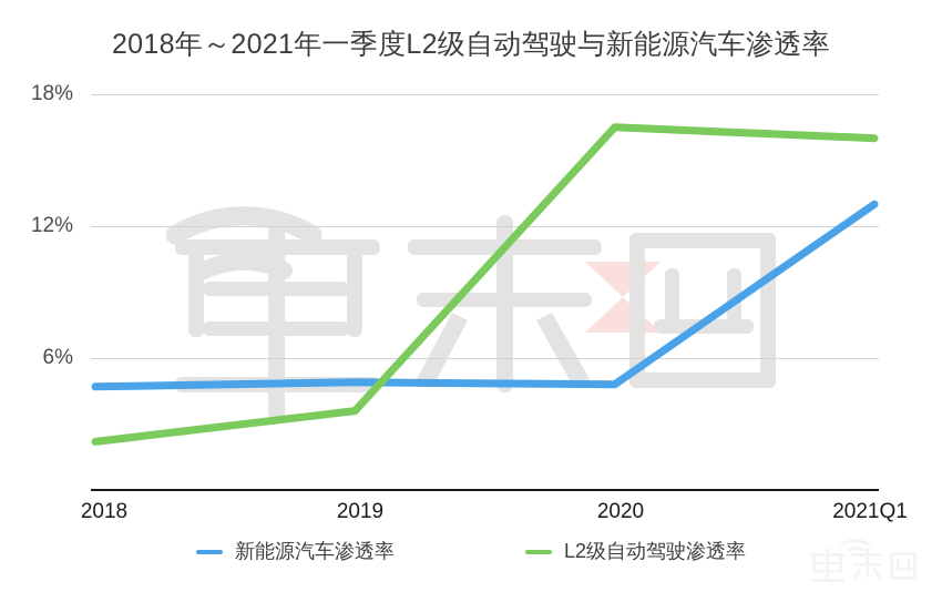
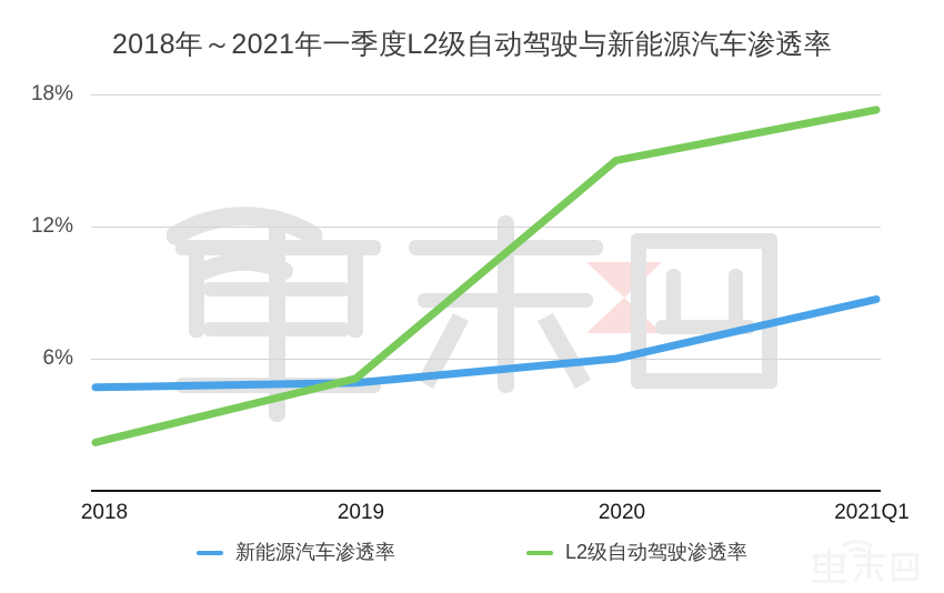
L2级自动驾驶渗透率/2019: 3.6% -> 5.1%
新能源汽车渗透率/2020: 4.8% -> 6.0%
L2级自动驾驶渗透率/2020: 16.5% -> 15.0%
新能源汽车渗透率/2021Q1: 13.0% -> 8.7%
L2级自动驾驶渗透率/2021Q1: 16.0% -> 17.3%
